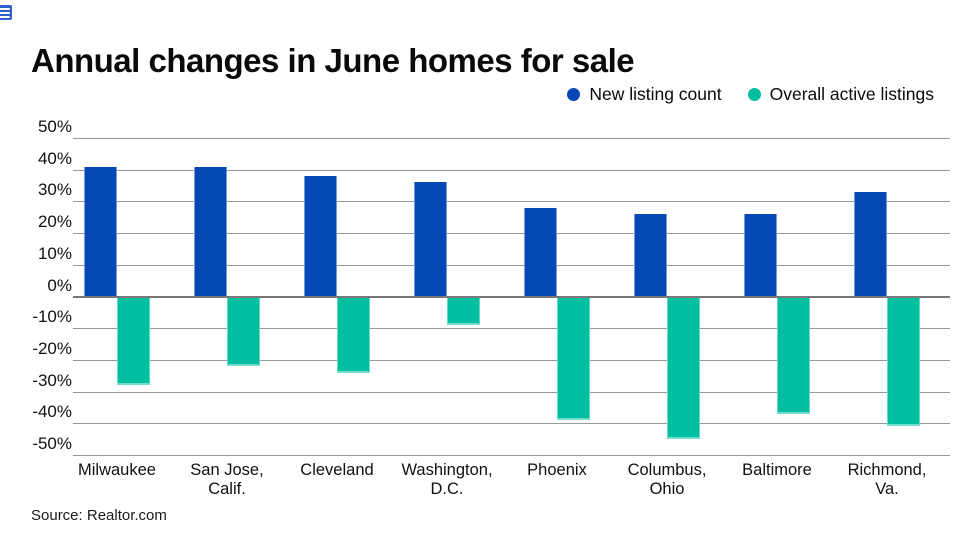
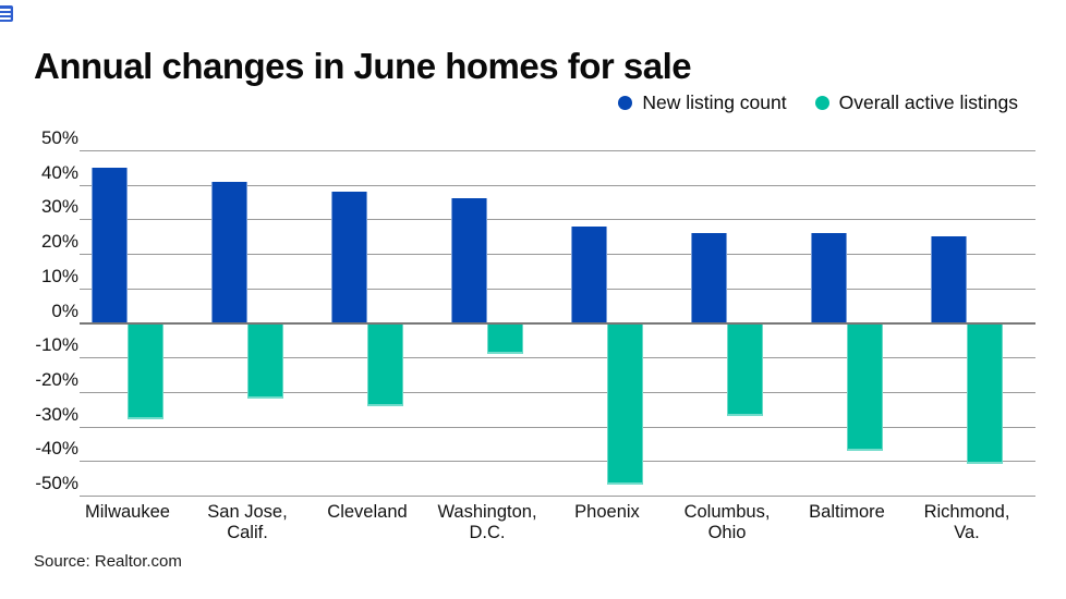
New listing count/Milwaukee: 41% -> 45%
Overall active listings/Phoenix: -39% -> -47%
Overall active listings/Columbus, Ohio: -45% -> -27%
New listing count/Richmond, Va.: 33% -> 25%
